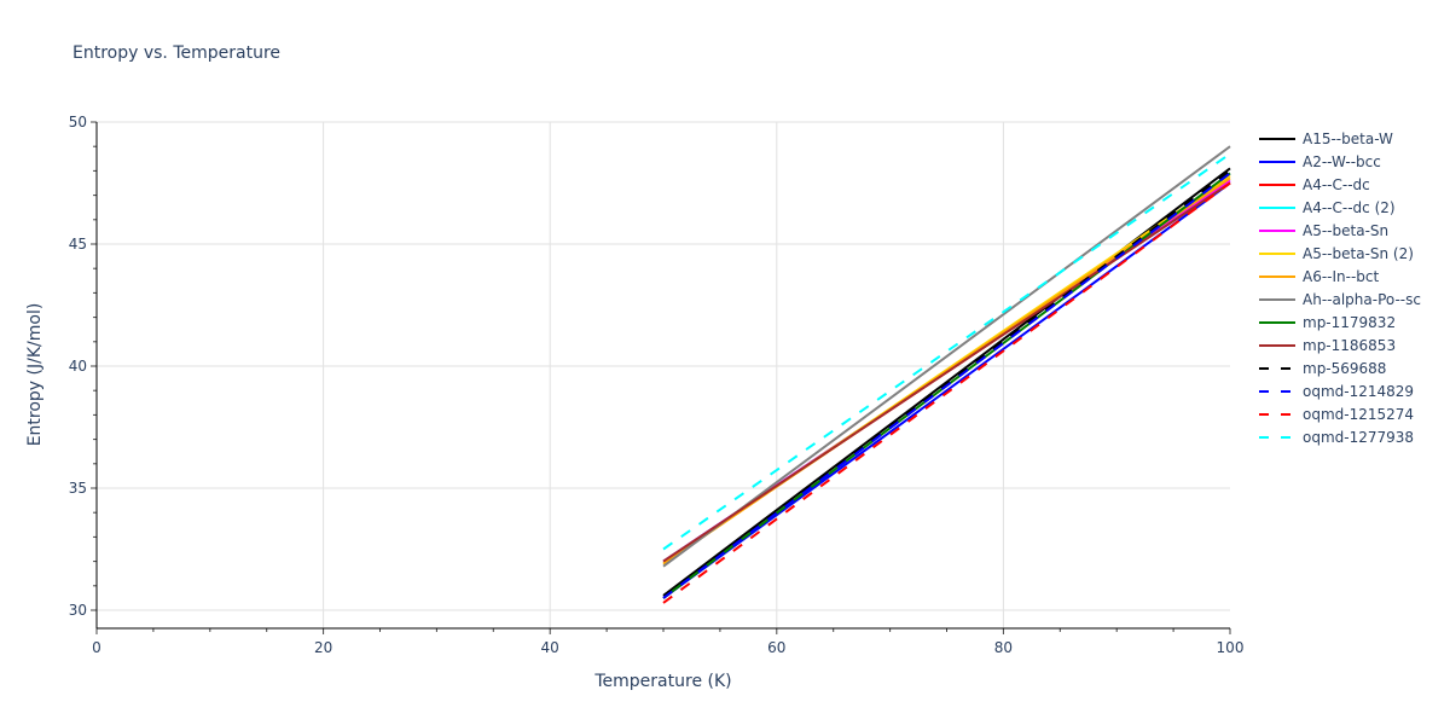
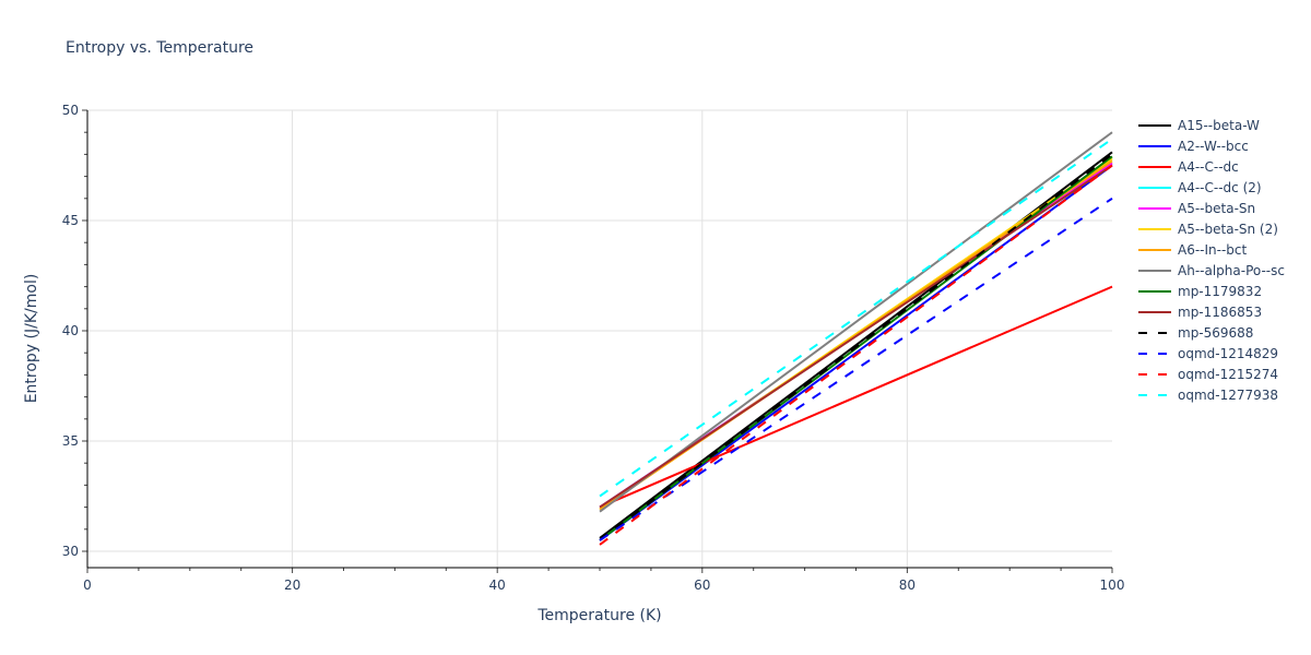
A4--C--dc/100: 48 -> 42
oqmd-1214829/100: 48 -> 46
